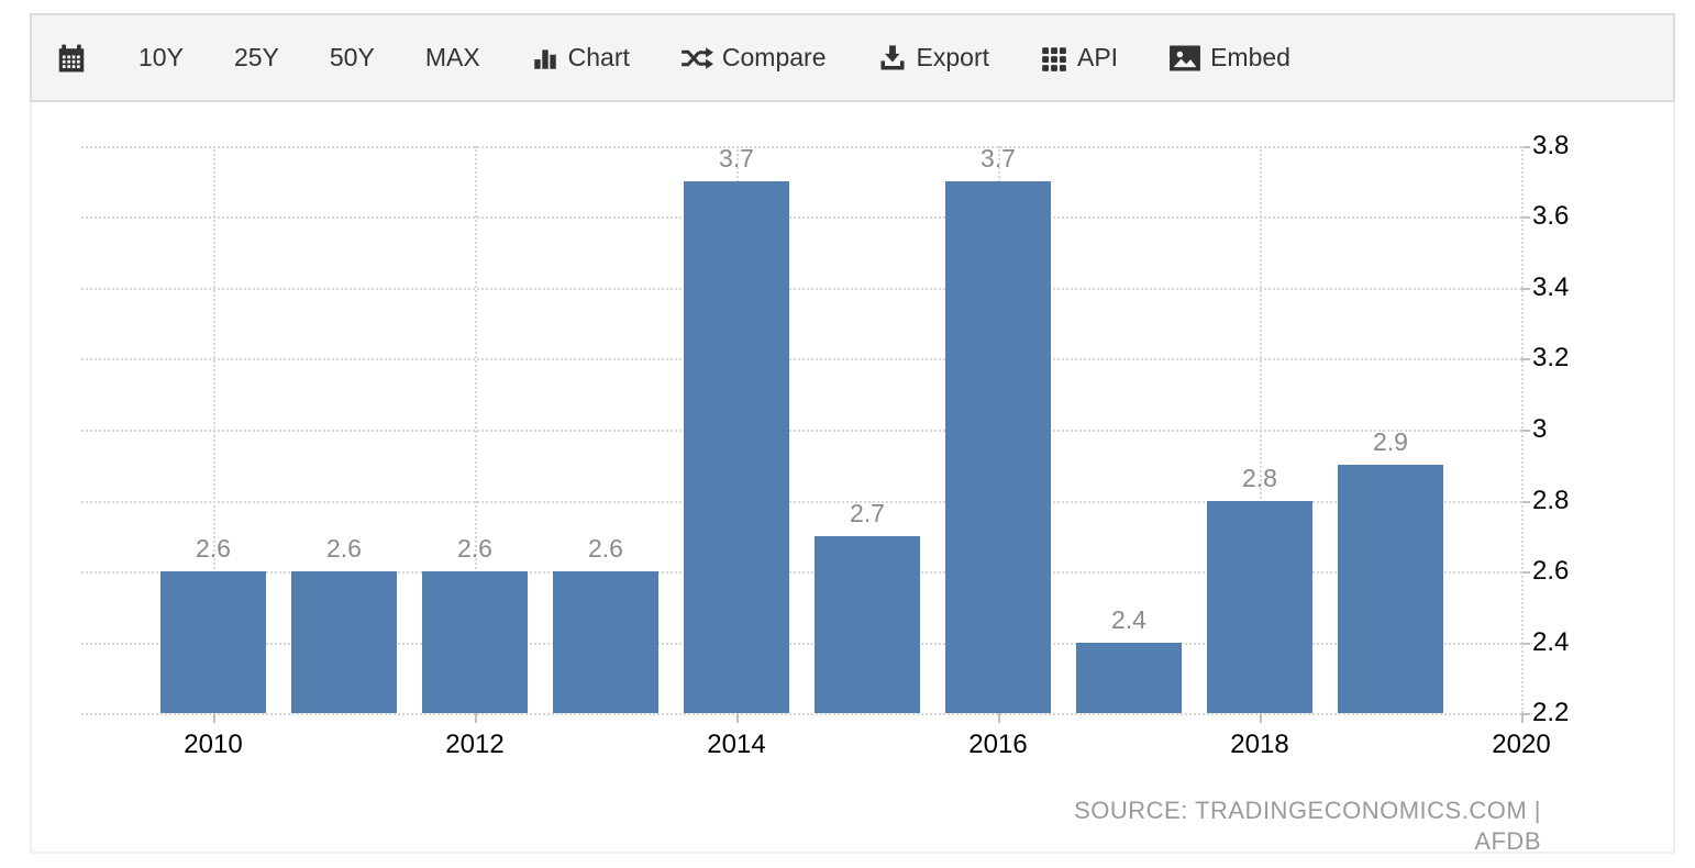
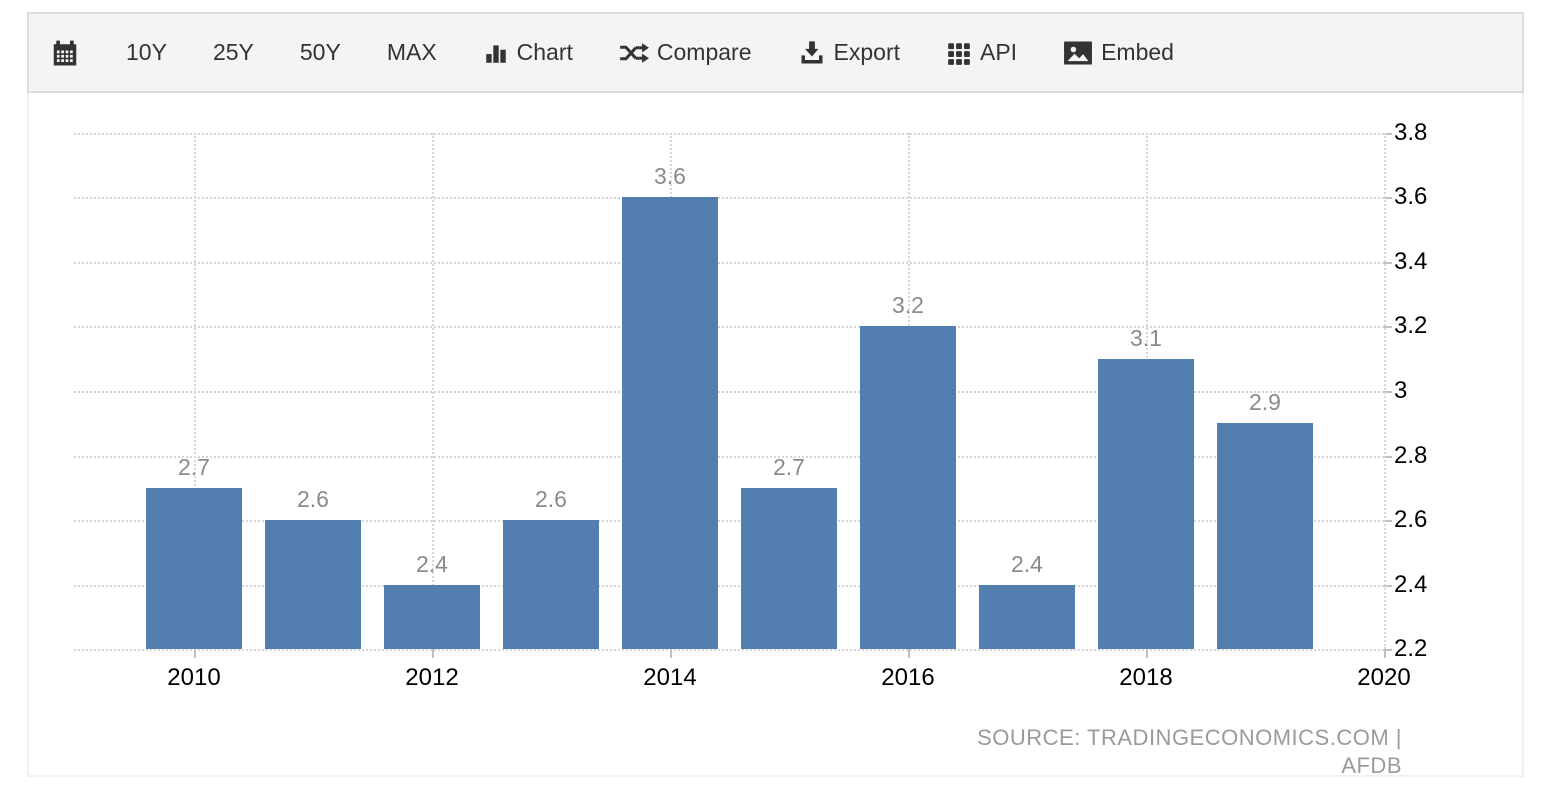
2010: 2.6 -> 2.7
2012: 2.6 -> 2.4
2014: 3.7 -> 3.6
2016: 3.7 -> 3.2
2018: 2.8 -> 3.1
